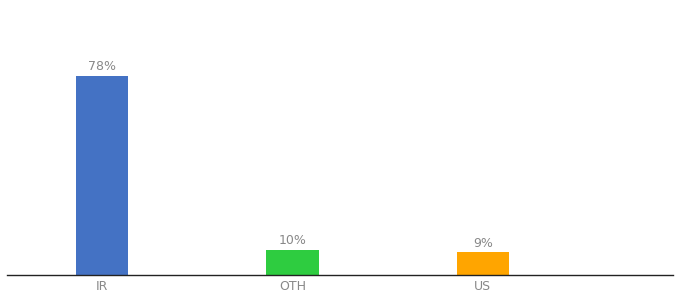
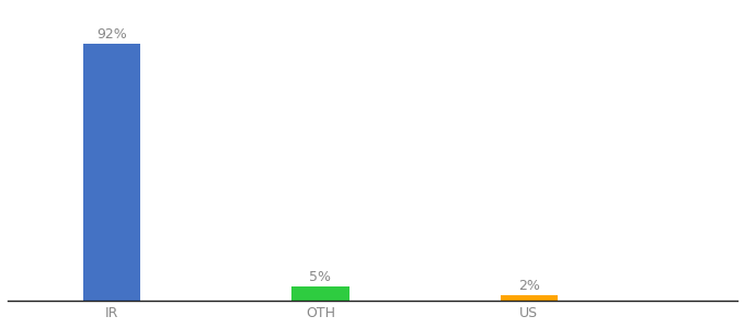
IR: 78% -> 92%
OTH: 10% -> 5%
US: 9% -> 2%
